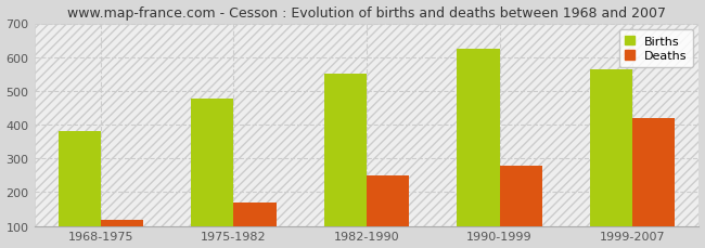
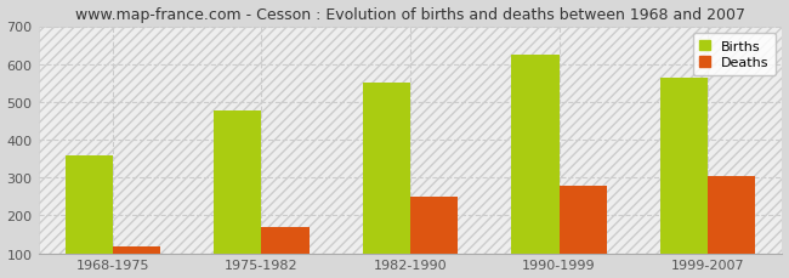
Births/1968-1975: 380 -> 357
Deaths/1999-2007: 420 -> 305
